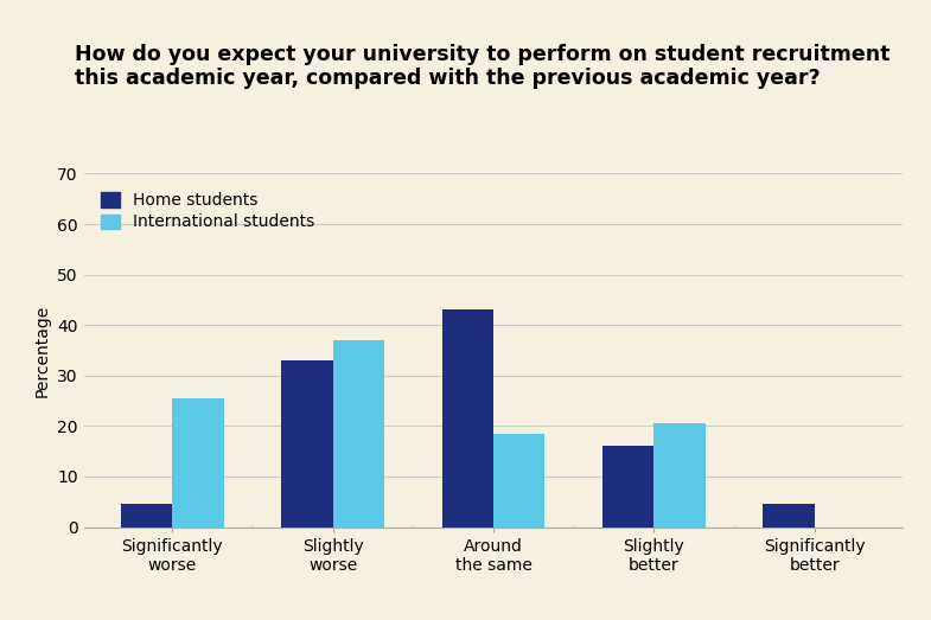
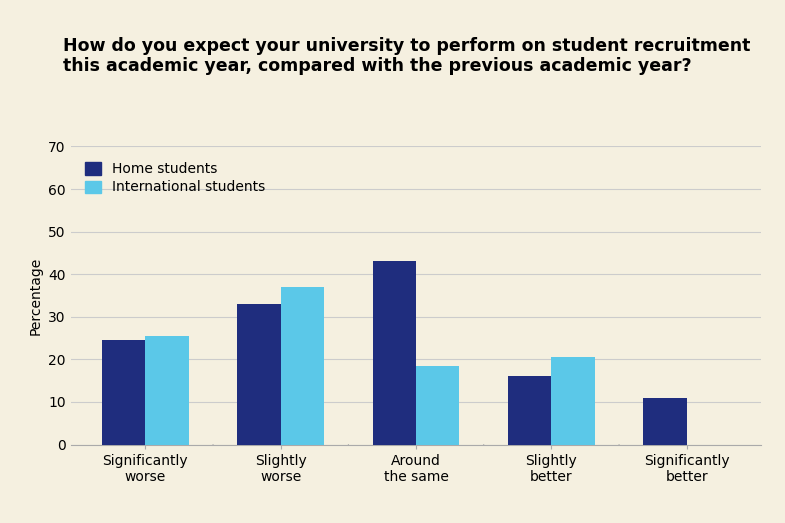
Home students/Significantly worse: 4.5 -> 24.5
Home students/Significantly better: 4.5 -> 11.0
